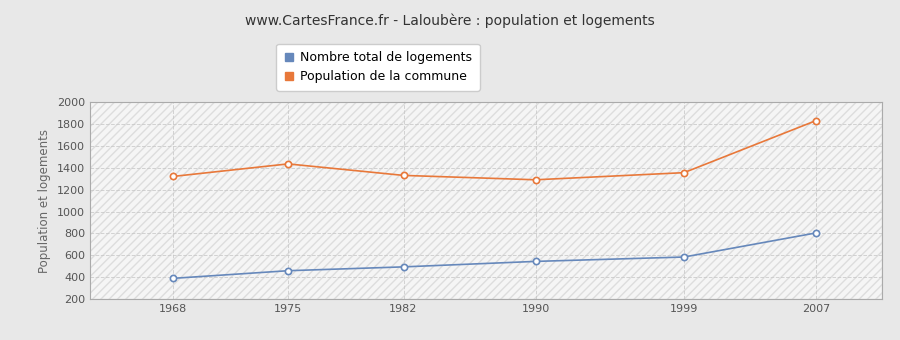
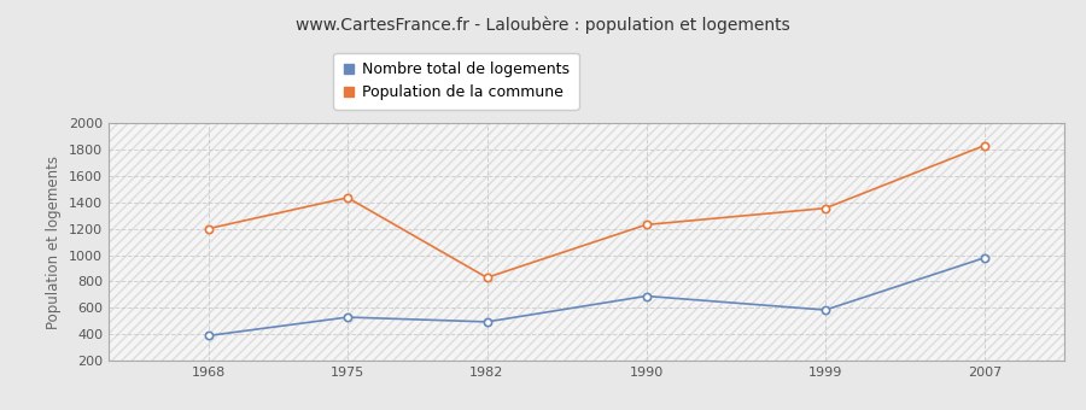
Population de la commune/1968: 1320 -> 1200
Nombre total de logements/1975: 460 -> 530
Population de la commune/1982: 1330 -> 830
Nombre total de logements/1990: 540 -> 690
Population de la commune/1990: 1290 -> 1230
Nombre total de logements/2007: 800 -> 980
